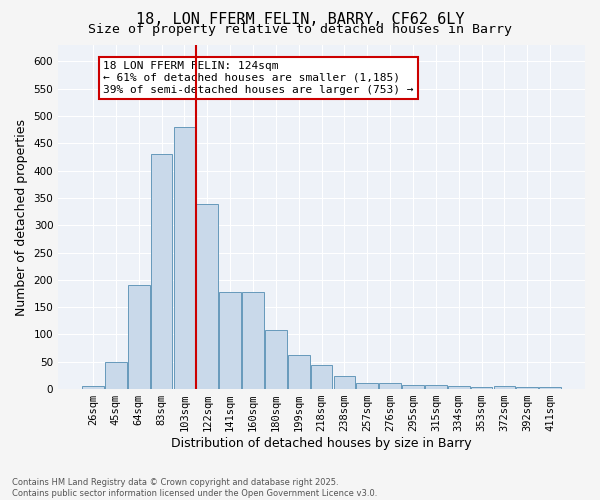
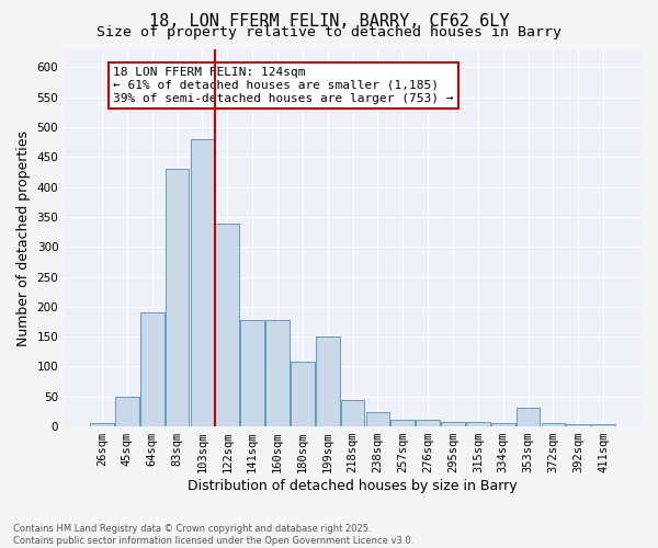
199sqm: 62 -> 150
353sqm: 4 -> 32
